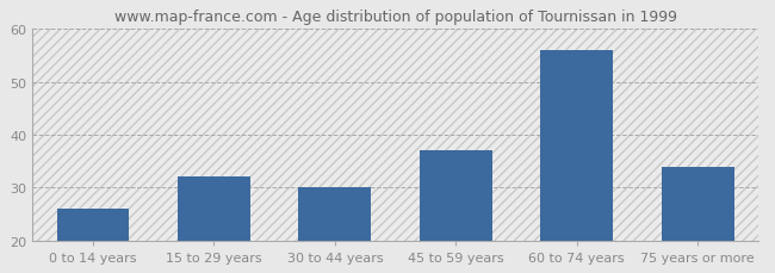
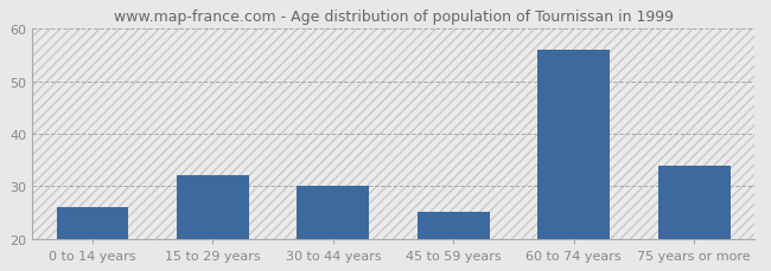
45 to 59 years: 37 -> 25
